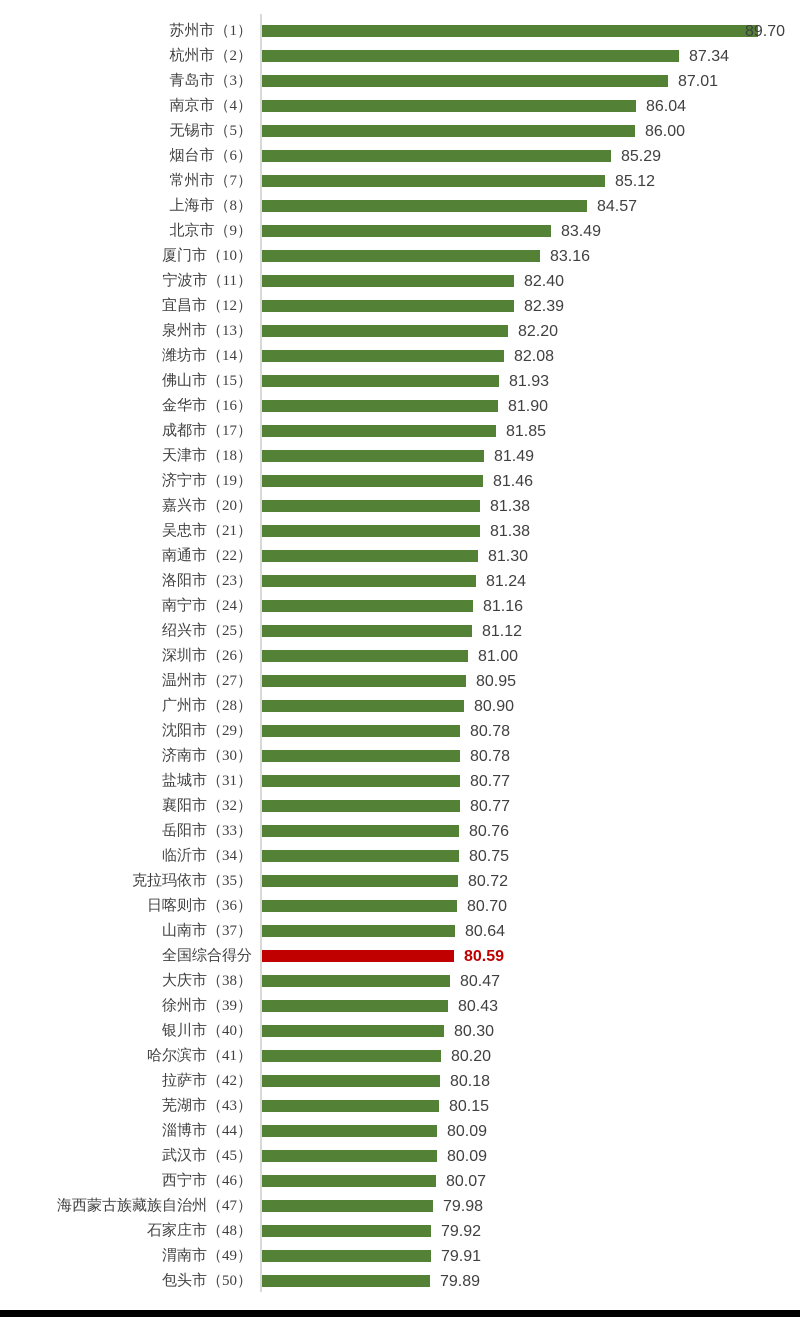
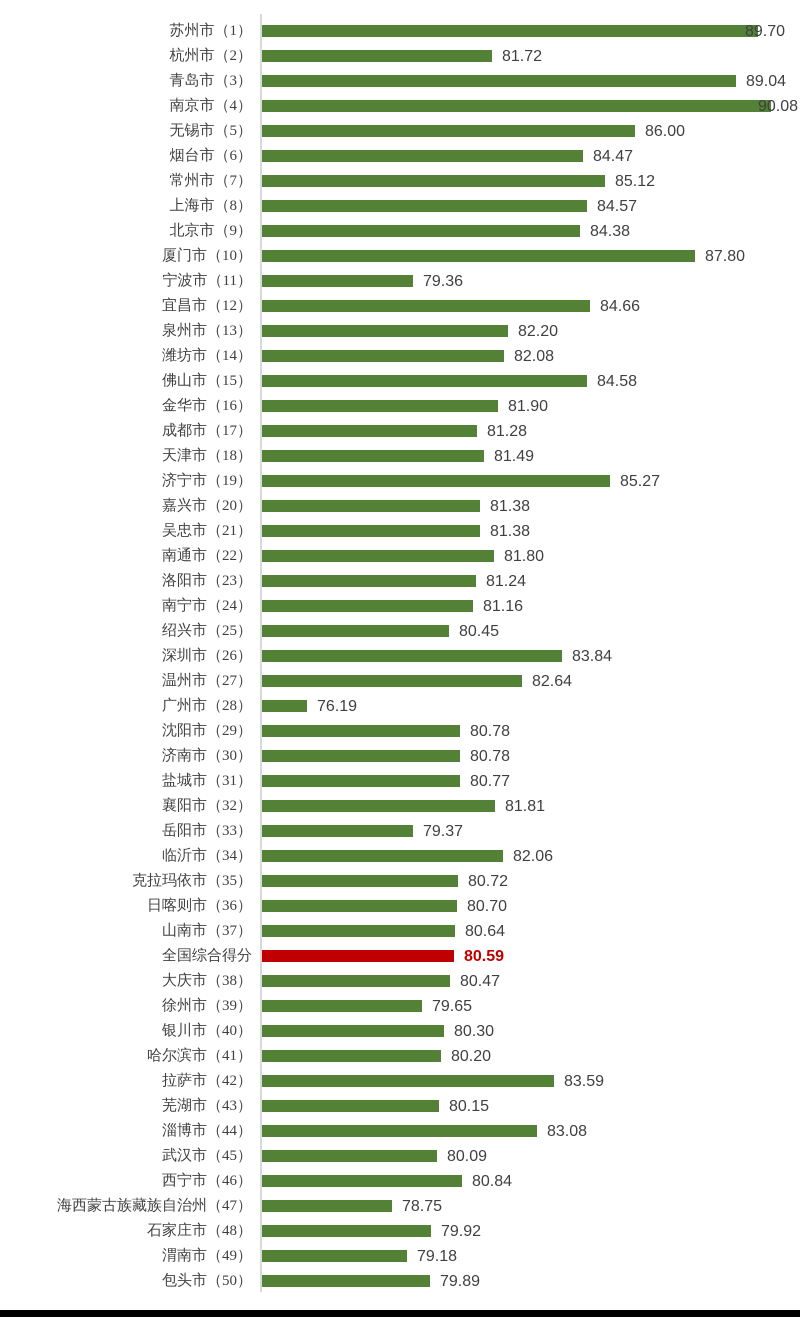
杭州市（2）: 87.34 -> 81.72
青岛市（3）: 87.01 -> 89.04
南京市（4）: 86.04 -> 90.08
烟台市（6）: 85.29 -> 84.47
北京市（9）: 83.49 -> 84.38
厦门市（10）: 83.16 -> 87.80
宁波市（11）: 82.40 -> 79.36
宜昌市（12）: 82.39 -> 84.66
佛山市（15）: 81.93 -> 84.58
成都市（17）: 81.85 -> 81.28
济宁市（19）: 81.46 -> 85.27
南通市（22）: 81.30 -> 81.80
绍兴市（25）: 81.12 -> 80.45
深圳市（26）: 81.00 -> 83.84
温州市（27）: 80.95 -> 82.64
广州市（28）: 80.90 -> 76.19
襄阳市（32）: 80.77 -> 81.81
岳阳市（33）: 80.76 -> 79.37
临沂市（34）: 80.75 -> 82.06
徐州市（39）: 80.43 -> 79.65
拉萨市（42）: 80.18 -> 83.59
淄博市（44）: 80.09 -> 83.08
西宁市（46）: 80.07 -> 80.84
海西蒙古族藏族自治州（47）: 79.98 -> 78.75
渭南市（49）: 79.91 -> 79.18
